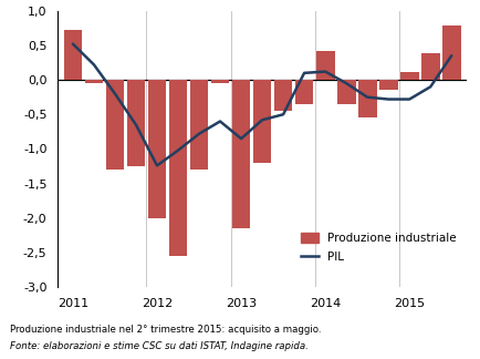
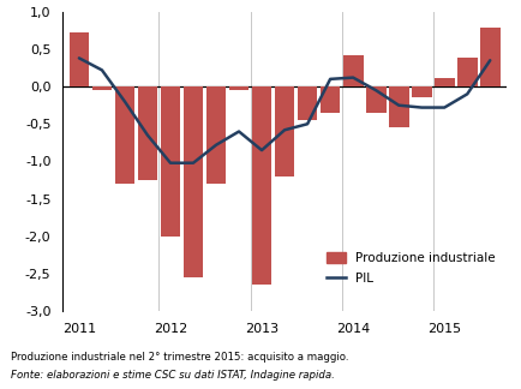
PIL/2011: 0,52 -> 0,38
PIL/2012: -1,24 -> -1,02
Produzione industriale/2013: -2,14 -> -2,65
